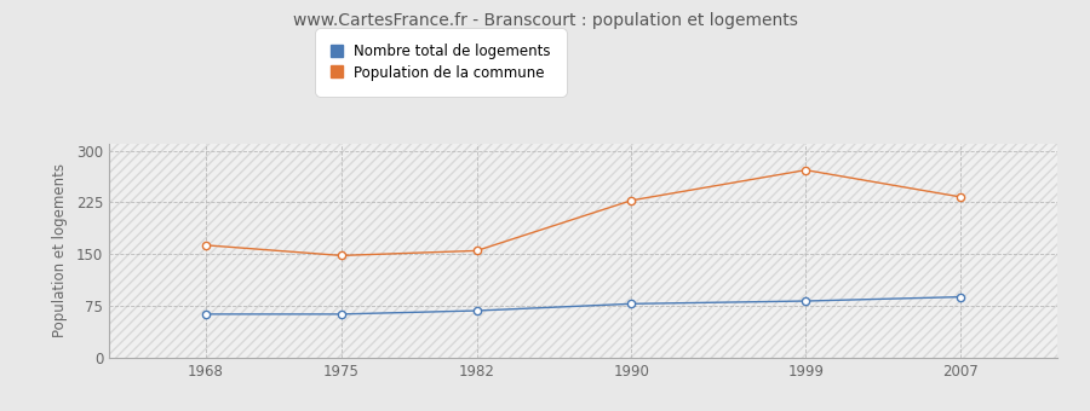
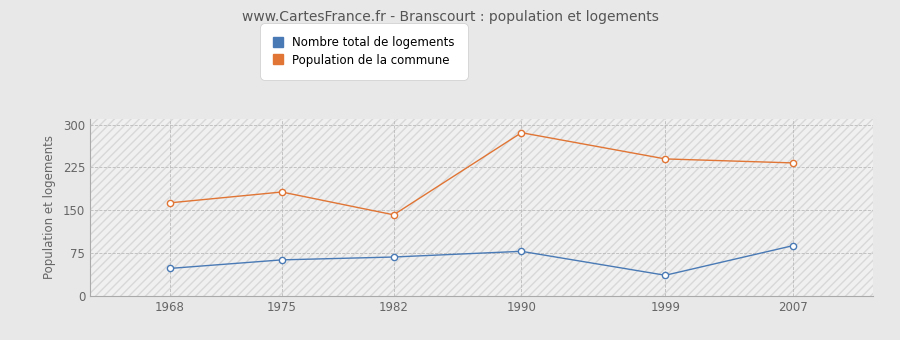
Nombre total de logements/1968: 63 -> 48
Population de la commune/1975: 148 -> 182
Population de la commune/1982: 155 -> 142
Population de la commune/1990: 228 -> 286
Nombre total de logements/1999: 82 -> 36
Population de la commune/1999: 272 -> 240
